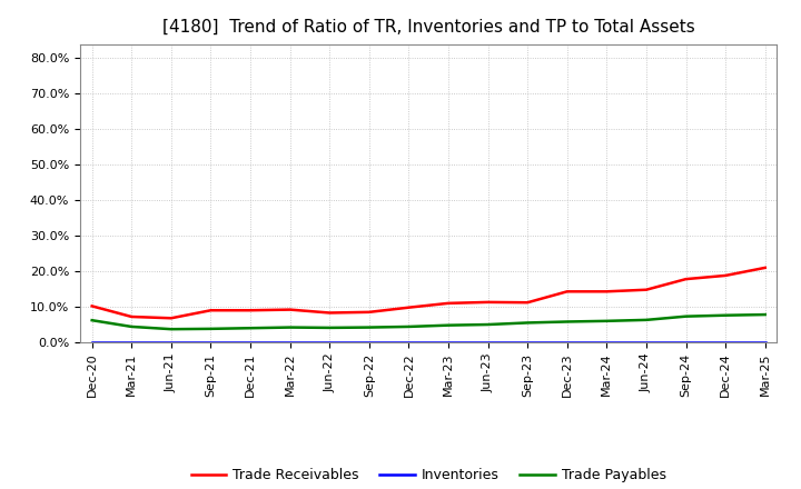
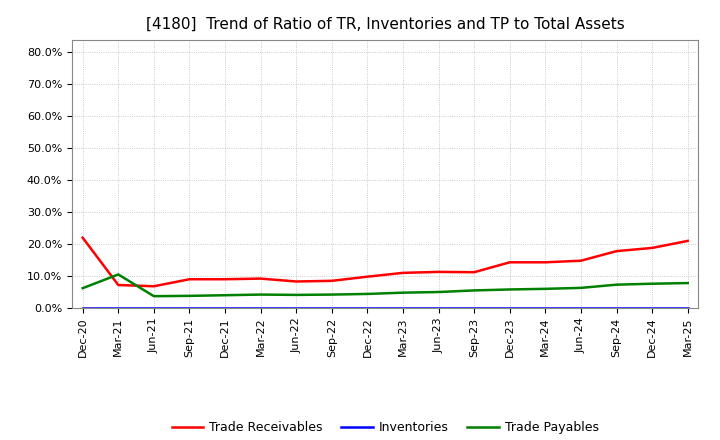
Trade Receivables/Dec-20: 10.2% -> 22.0%
Trade Payables/Mar-21: 4.4% -> 10.5%
